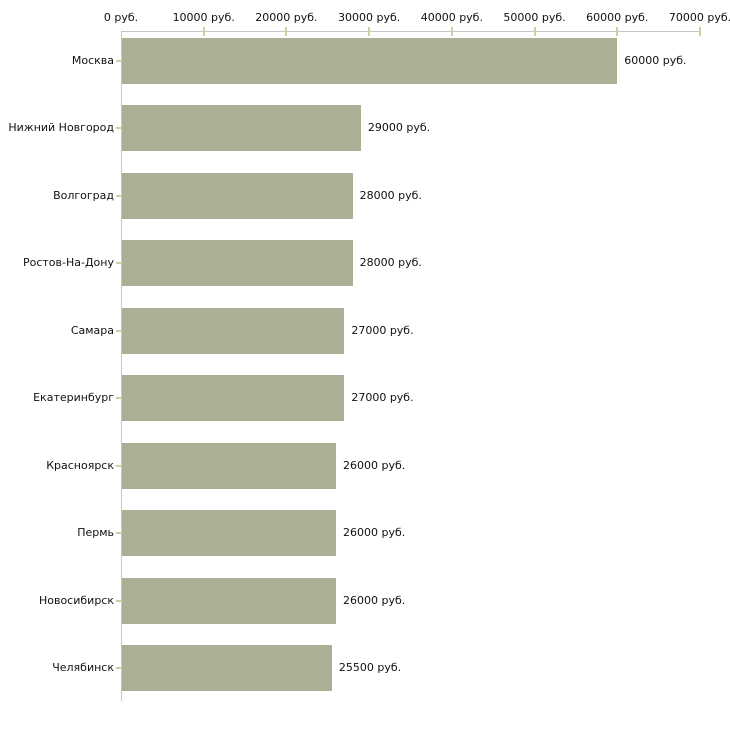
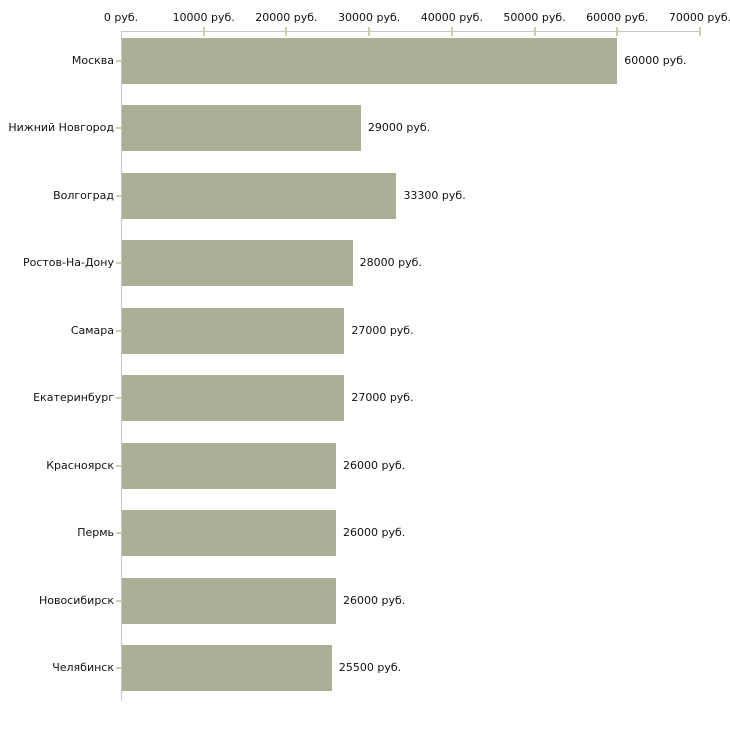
Волгоград: 28000 -> 33300
